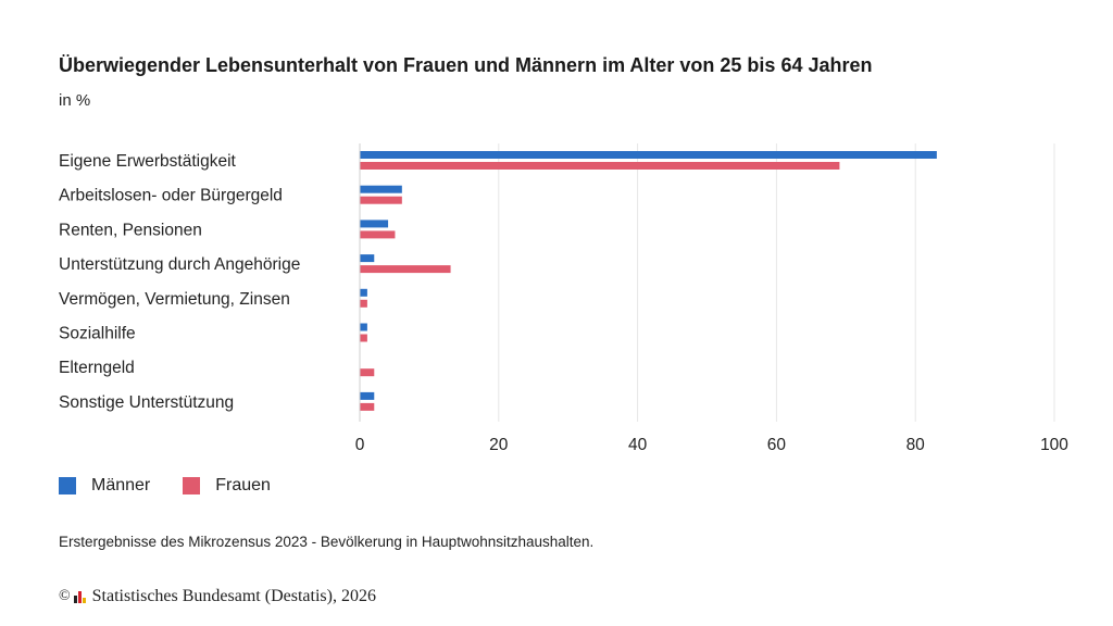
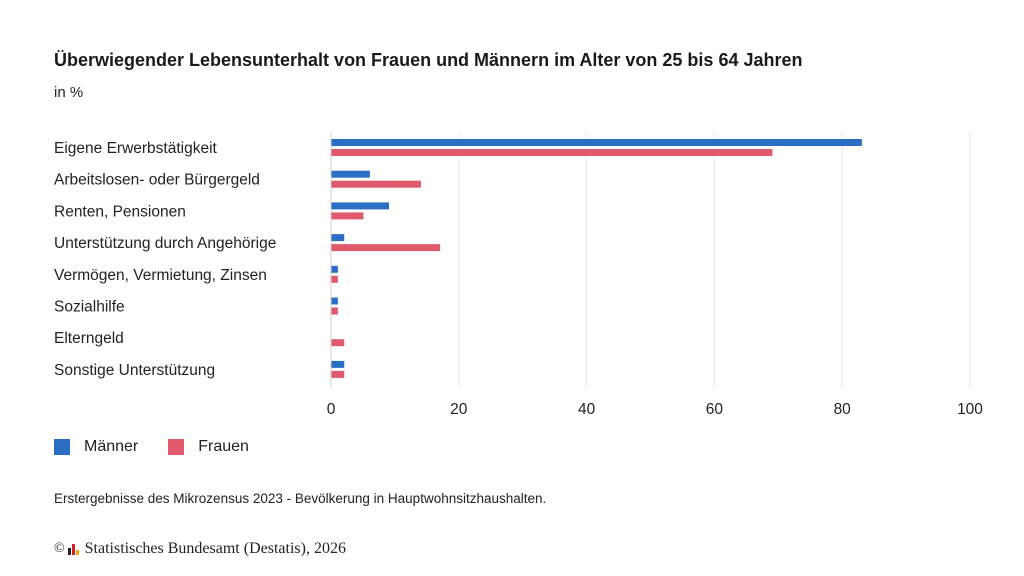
Frauen/Arbeitslosen- oder Bürgergeld: 6 -> 14
Männer/Renten, Pensionen: 4 -> 9
Frauen/Unterstützung durch Angehörige: 13 -> 17
